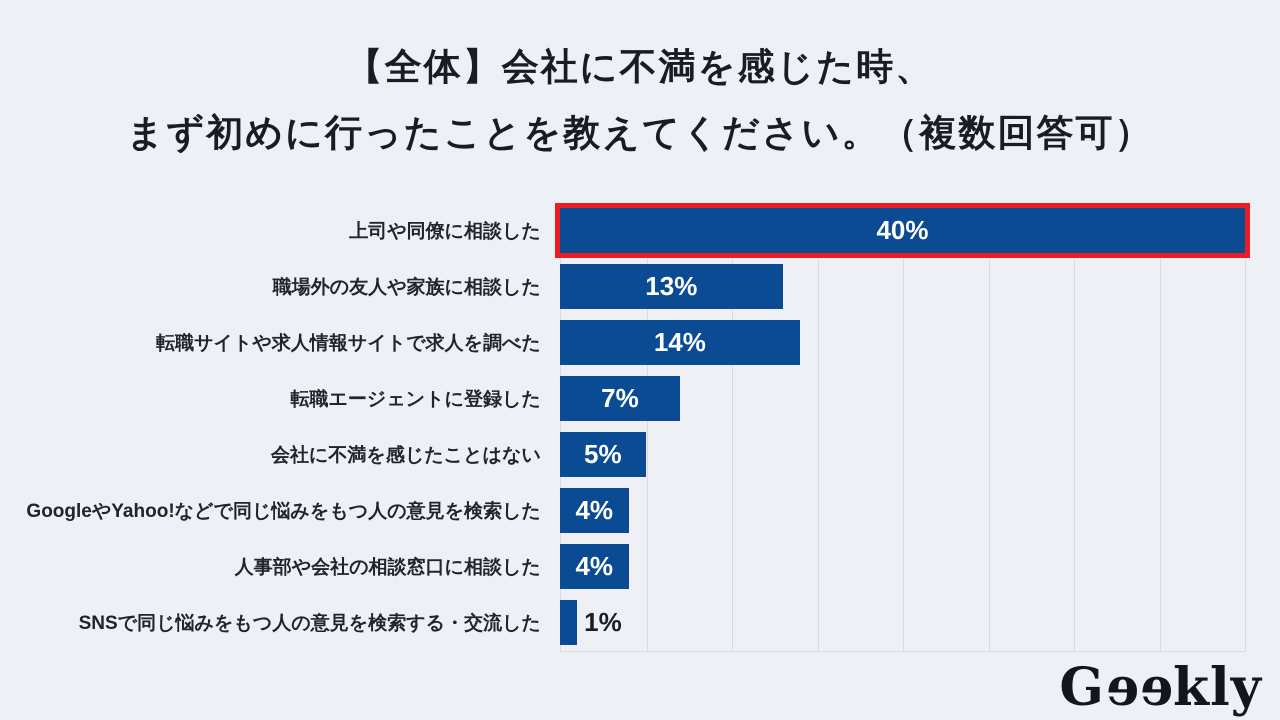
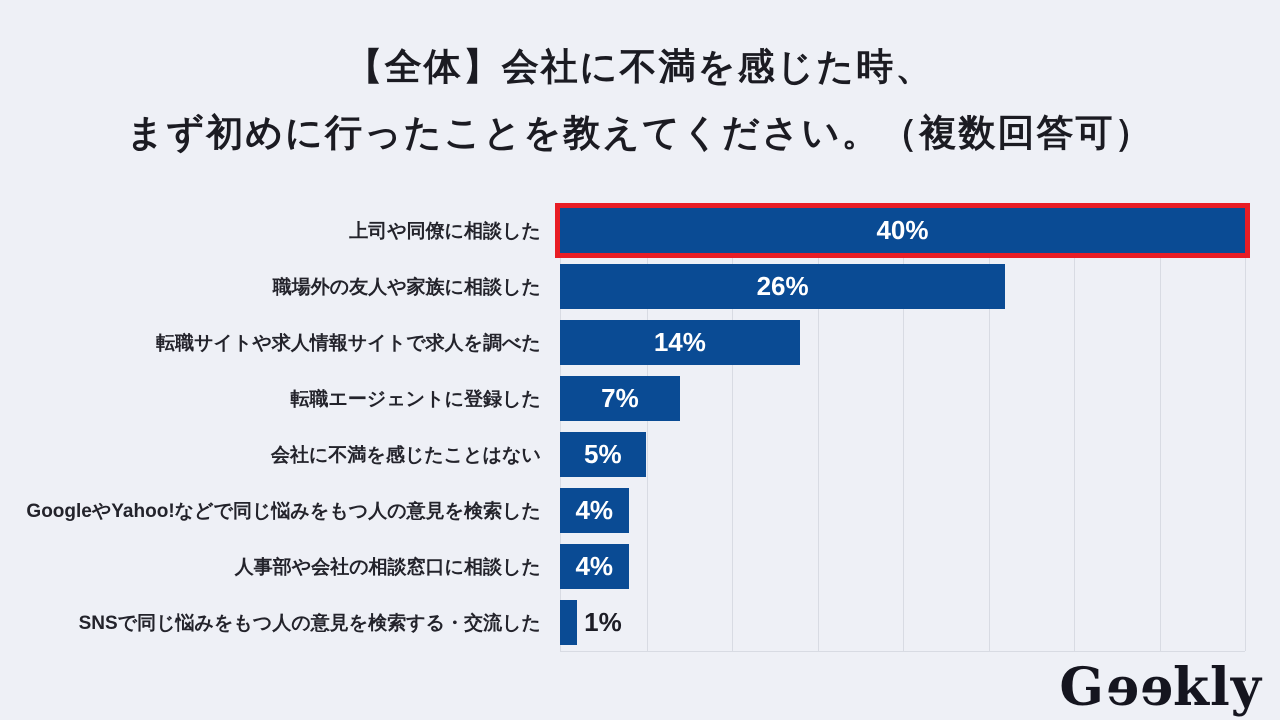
職場外の友人や家族に相談した: 13% -> 26%
